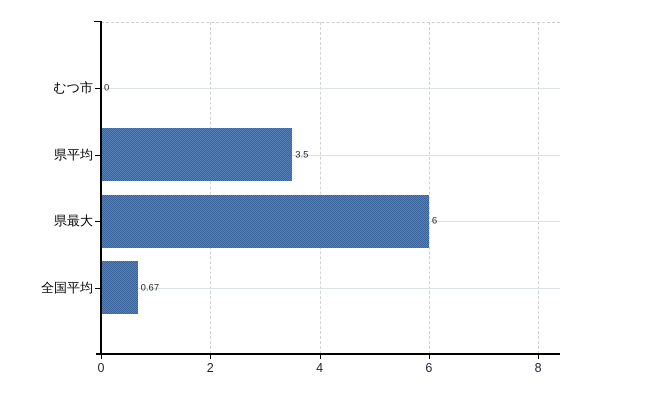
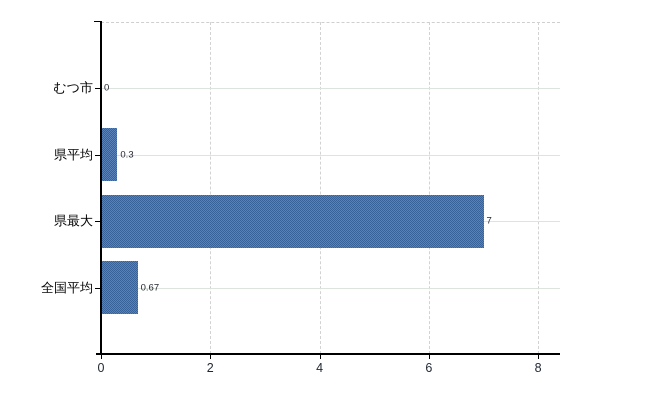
県平均: 3.5 -> 0.3
県最大: 6 -> 7
